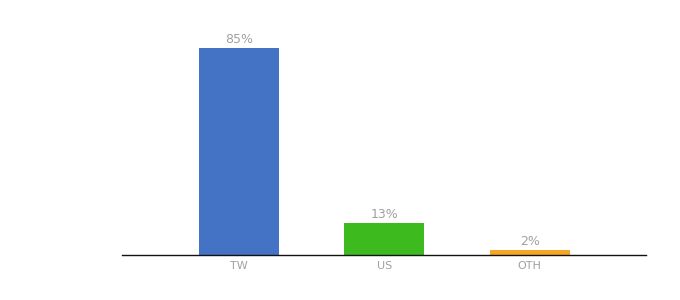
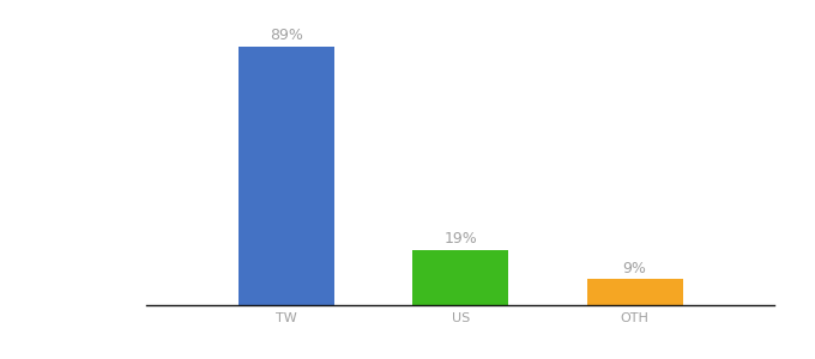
TW: 85% -> 89%
US: 13% -> 19%
OTH: 2% -> 9%
